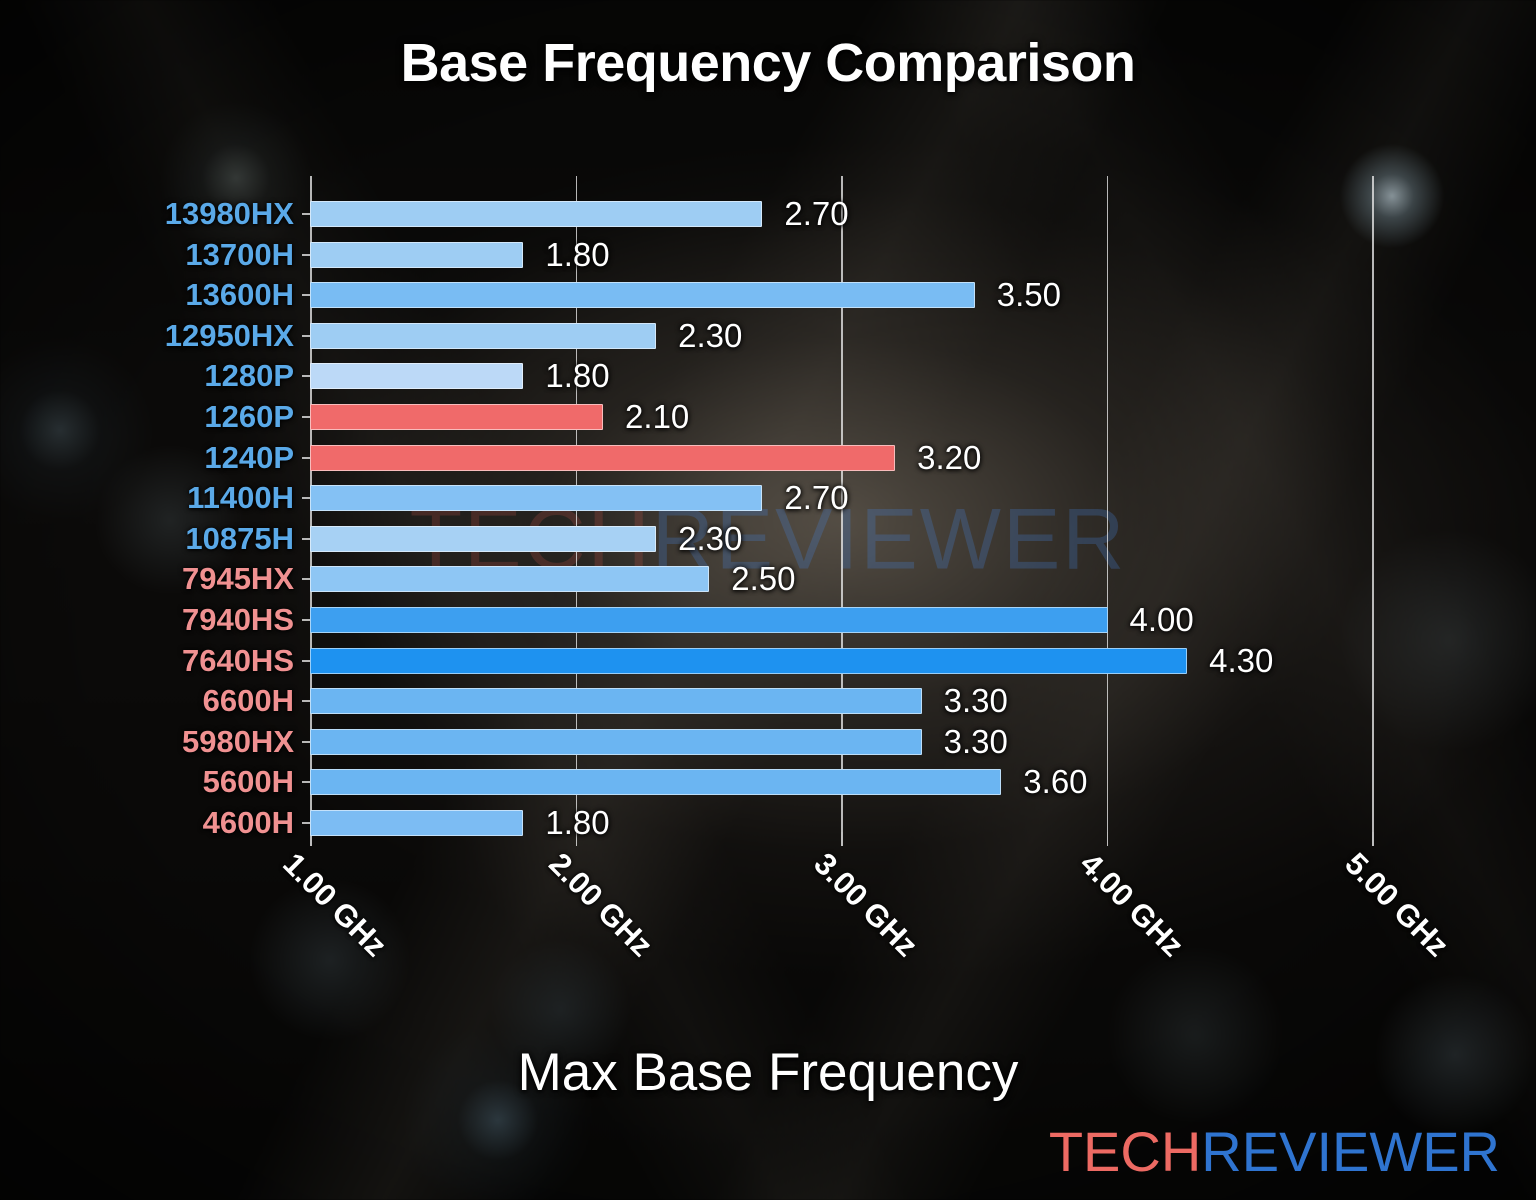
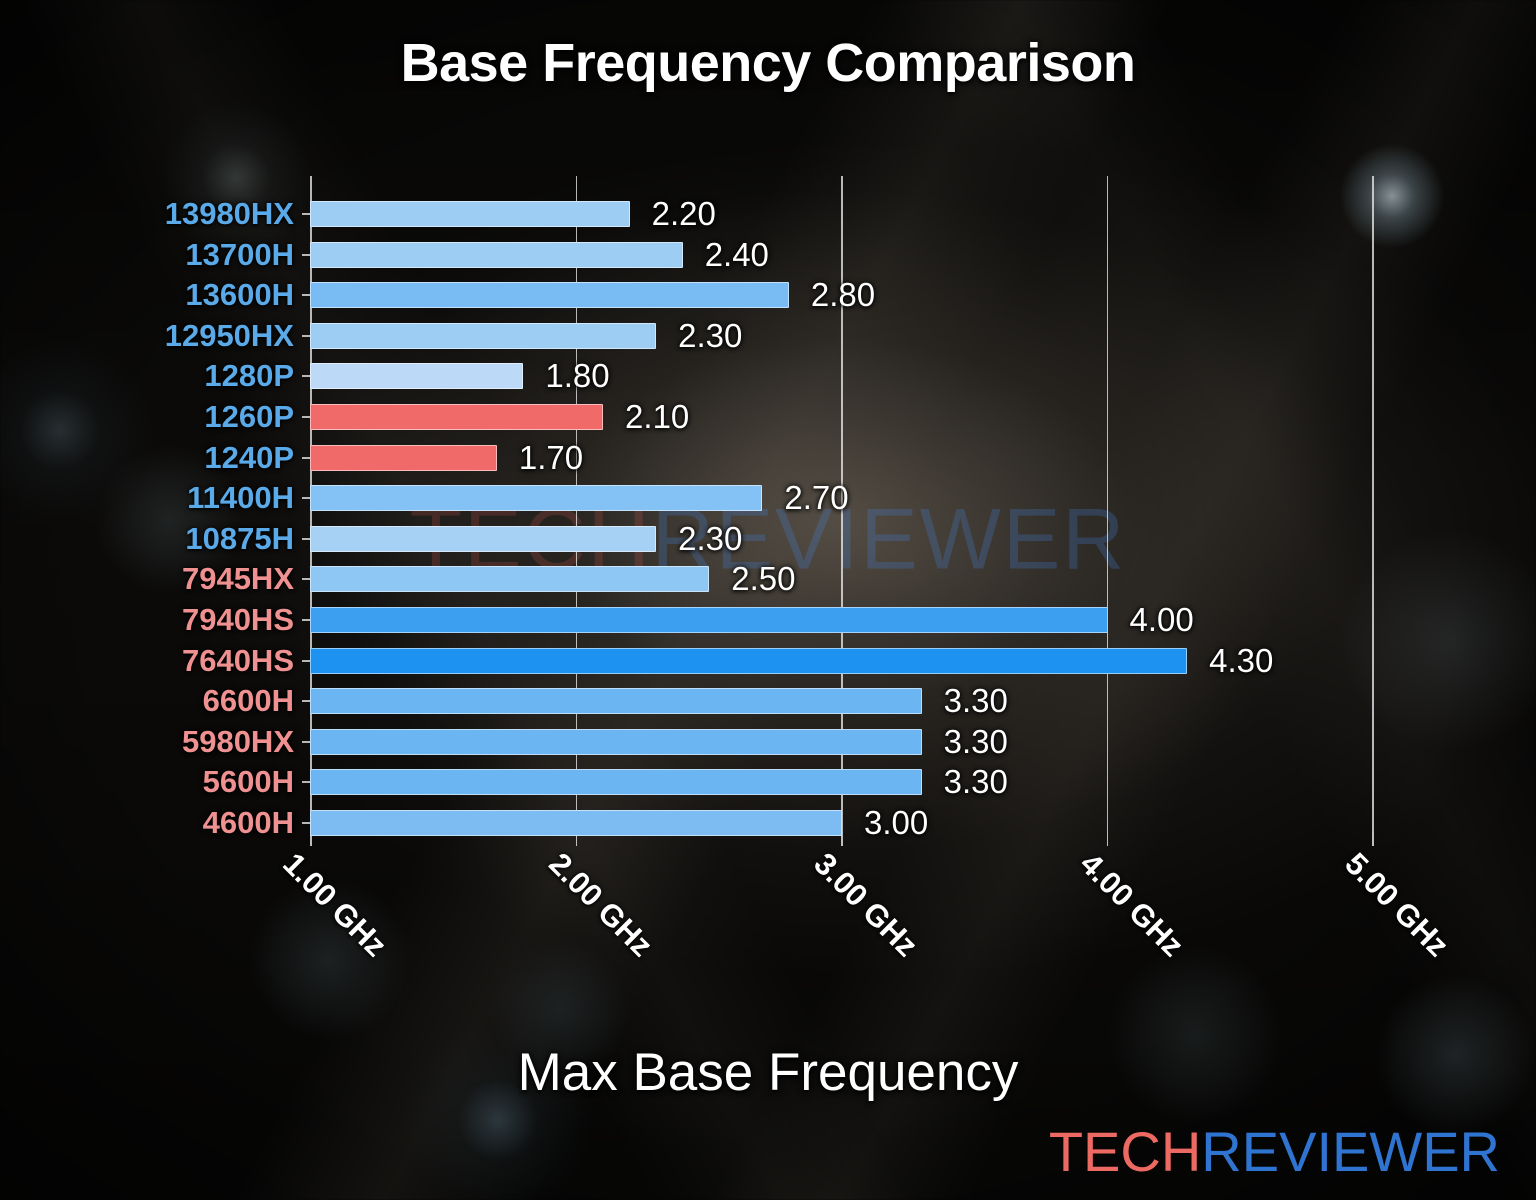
13980HX: 2.70 -> 2.20
13700H: 1.80 -> 2.40
13600H: 3.50 -> 2.80
1240P: 3.20 -> 1.70
5600H: 3.60 -> 3.30
4600H: 1.80 -> 3.00
